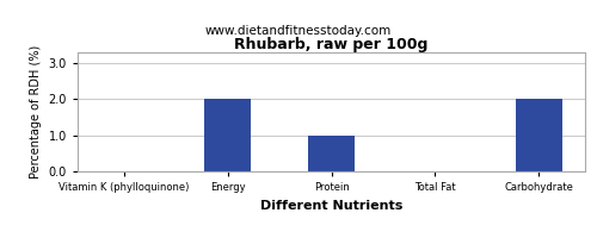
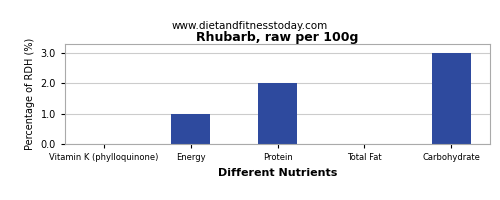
Energy: 2 -> 1
Protein: 1 -> 2
Carbohydrate: 2 -> 3
